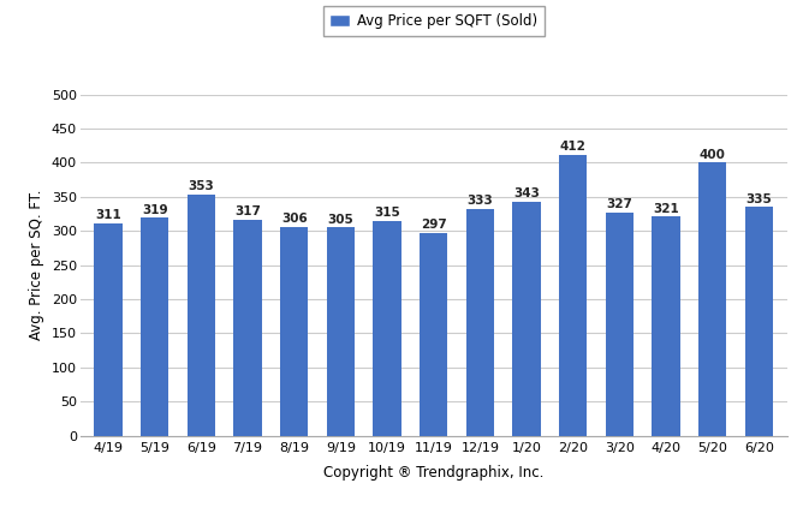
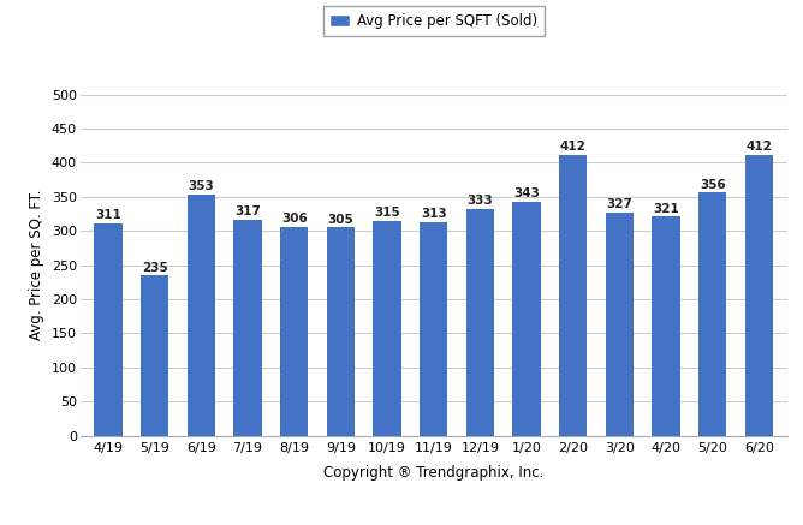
5/19: 319 -> 235
11/19: 297 -> 313
5/20: 400 -> 356
6/20: 335 -> 412
